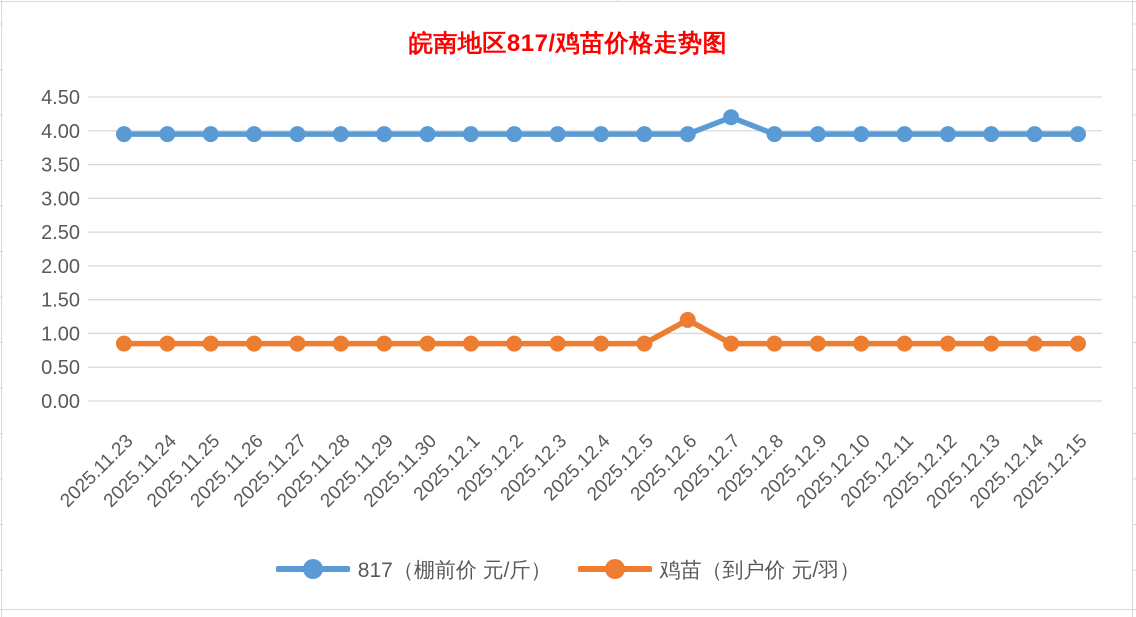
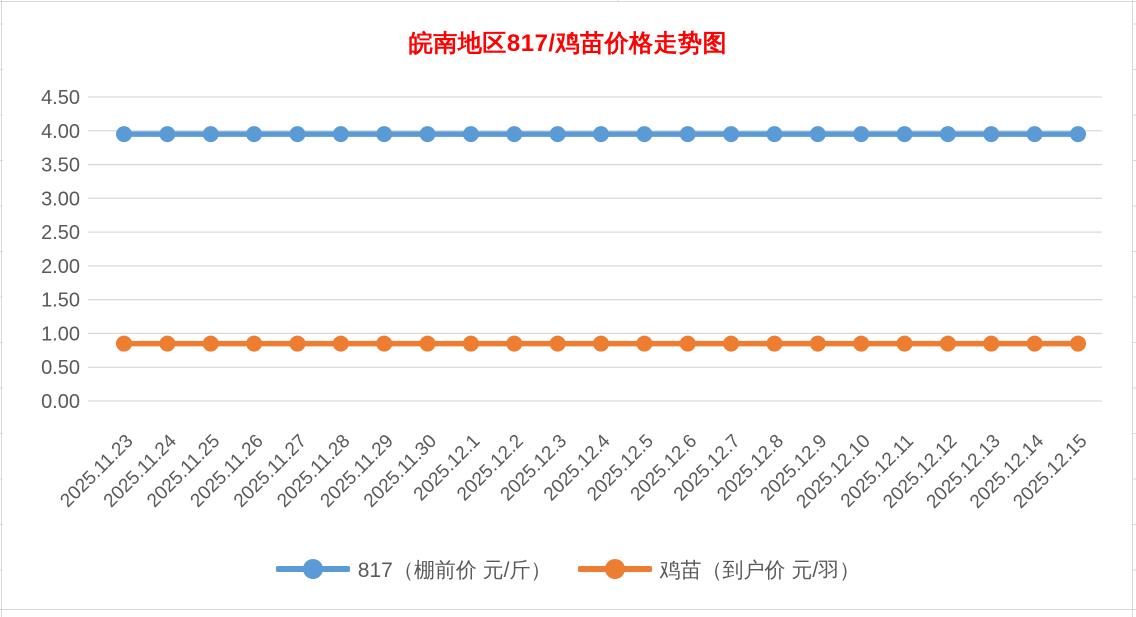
鸡苗（到户价 元/羽）/2025.12.6: 1.2 -> 0.8
817（棚前价 元/斤）/2025.12.7: 4.2 -> 4.0
